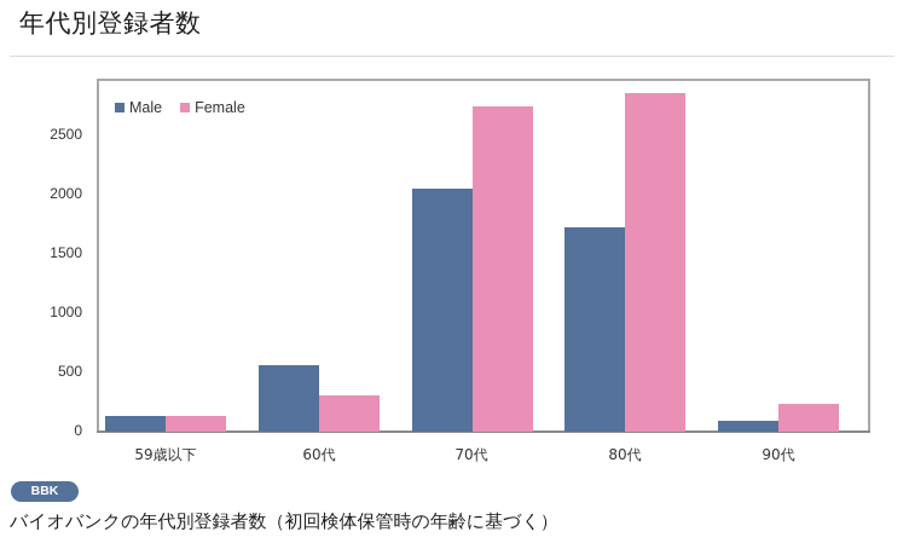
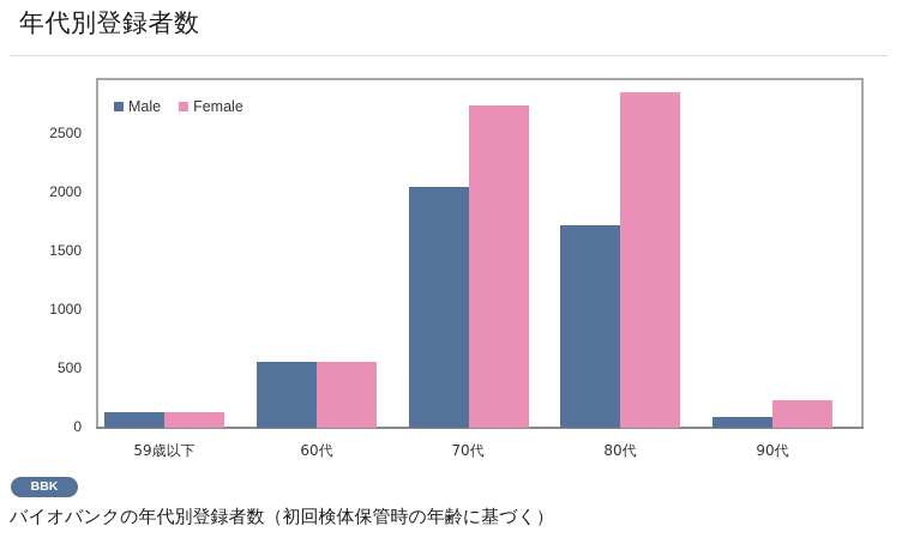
Female/60代: 300 -> 600
